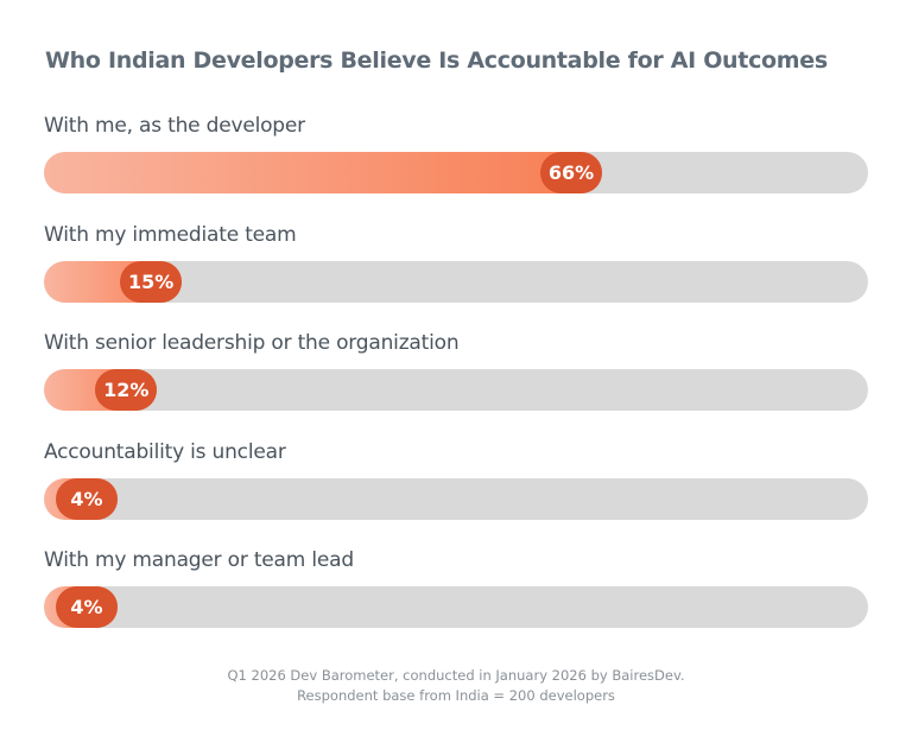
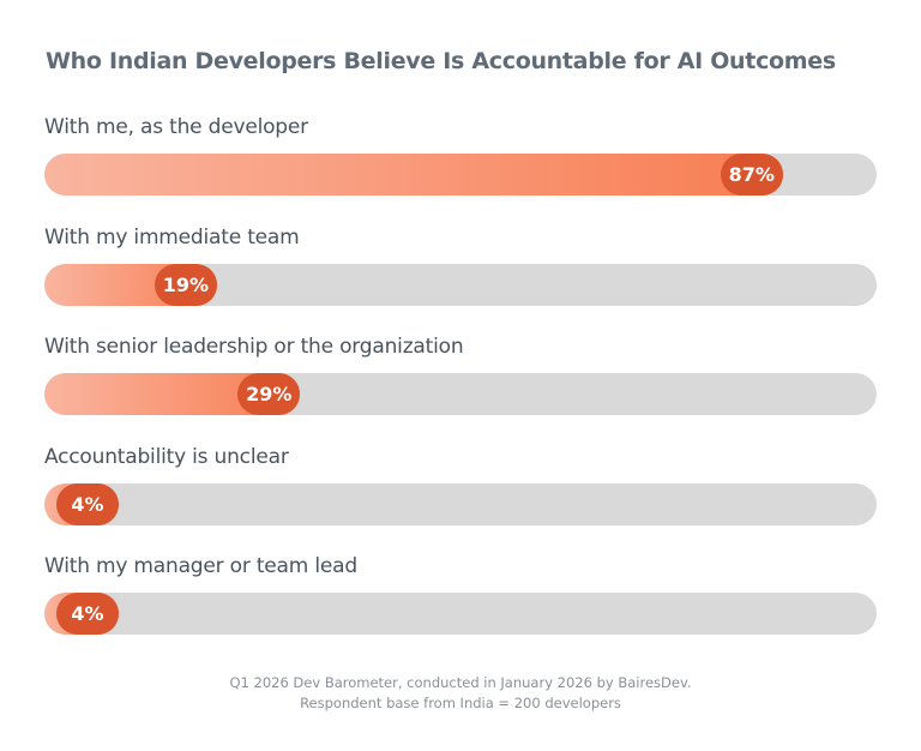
With me, as the developer: 66% -> 87%
With my immediate team: 15% -> 19%
With senior leadership or the organization: 12% -> 29%
